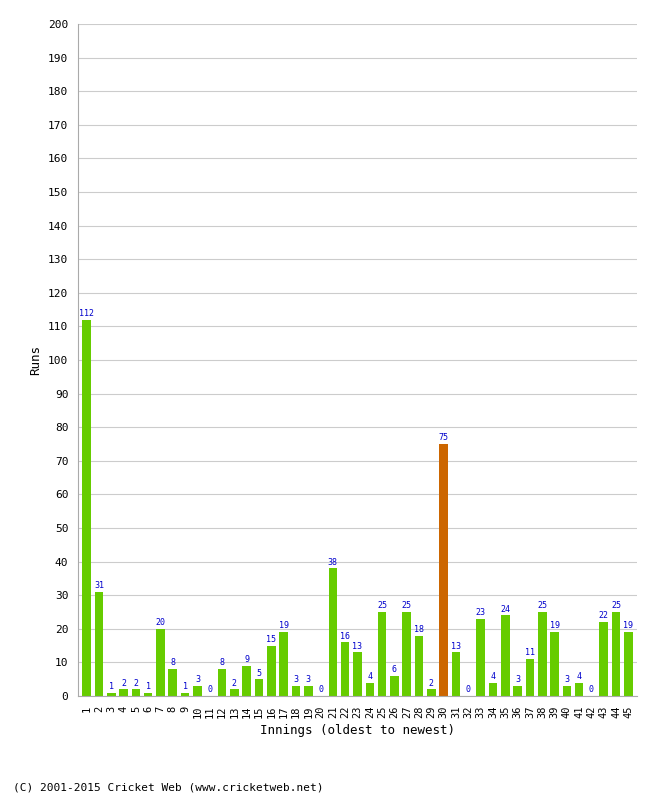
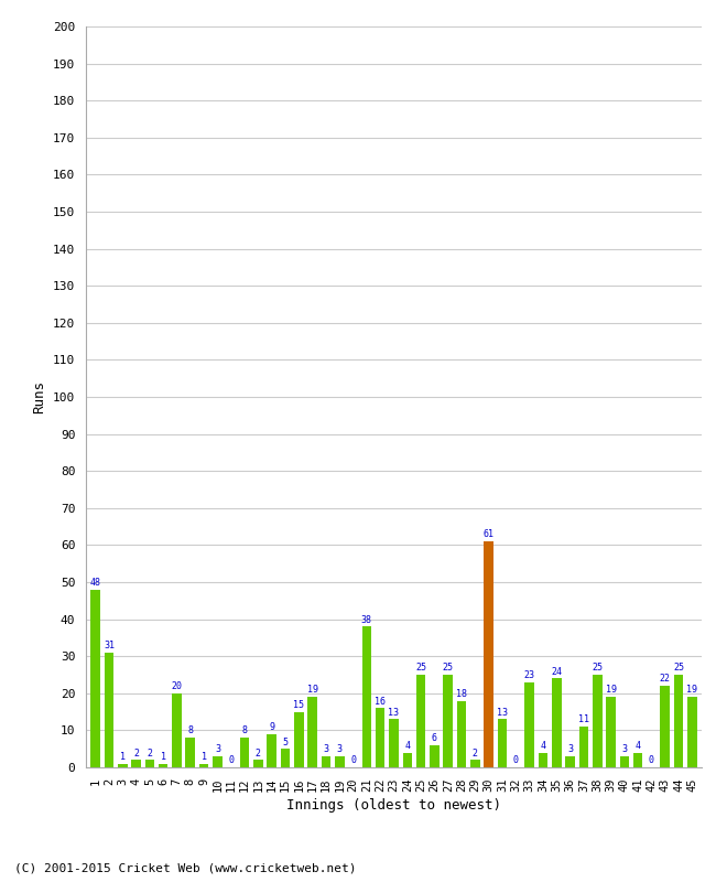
1: 112 -> 48
30: 75 -> 61
